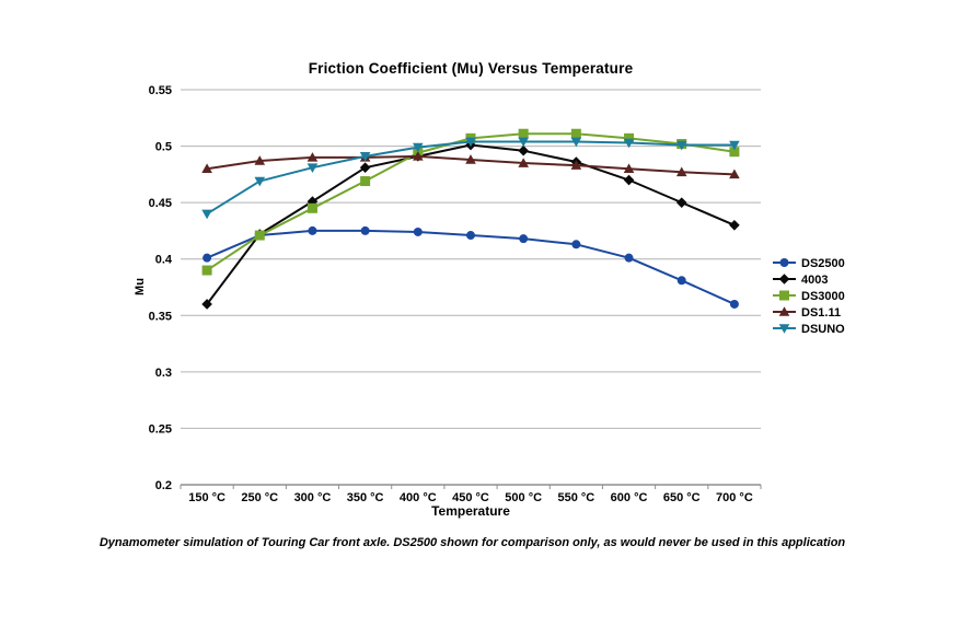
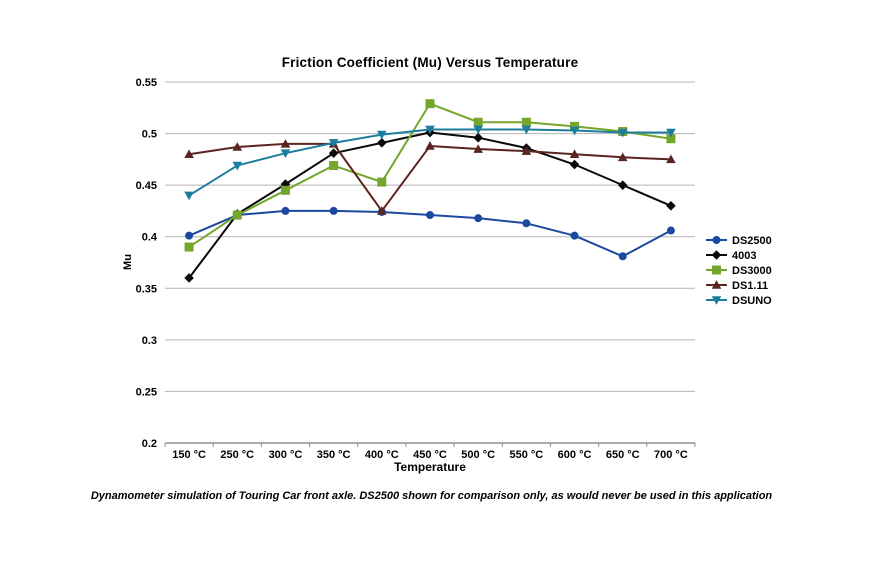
DS3000/400 °C: 0.494 -> 0.453
DS1.11/400 °C: 0.491 -> 0.425
DS3000/450 °C: 0.507 -> 0.529
DS2500/700 °C: 0.360 -> 0.406
